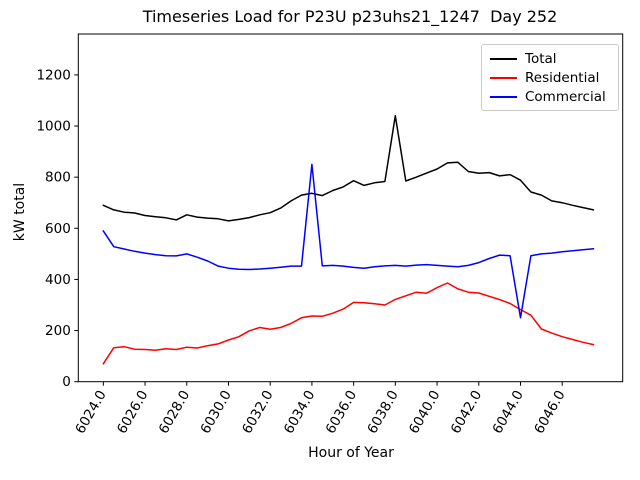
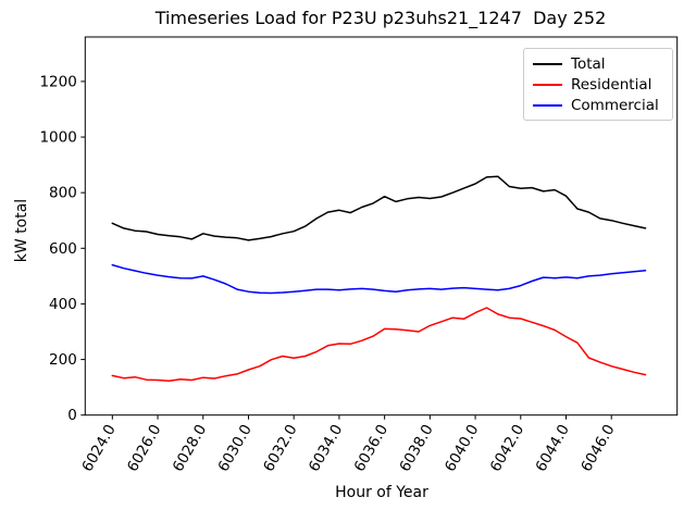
Residential/6024.0: 70 -> 140
Commercial/6024.0: 590 -> 540
Commercial/6034.0: 850 -> 450
Total/6038.0: 1040 -> 780
Commercial/6044.0: 250 -> 500
